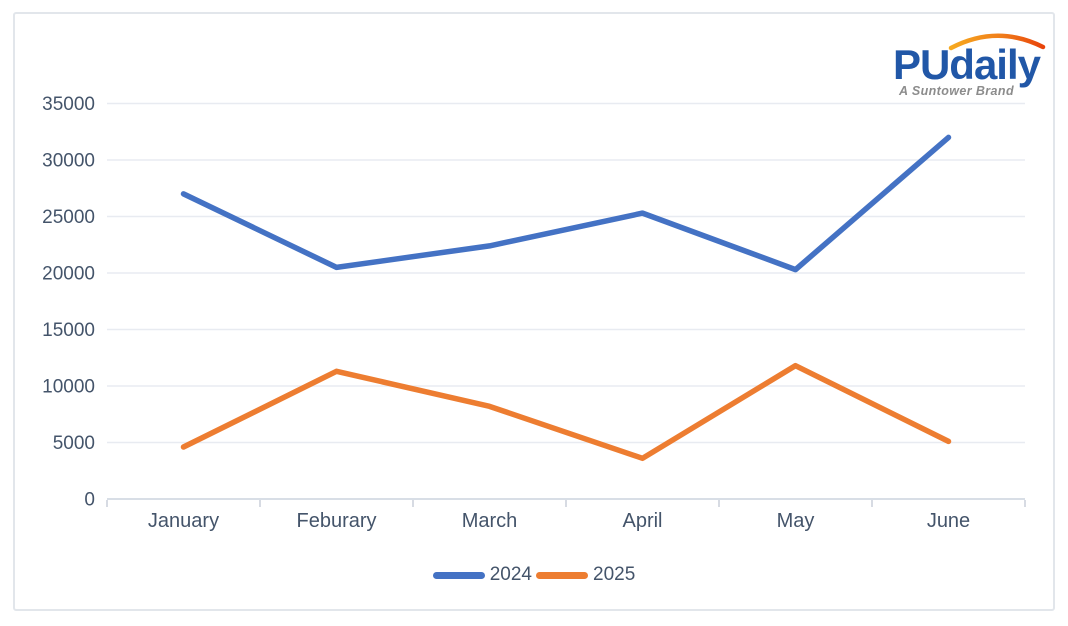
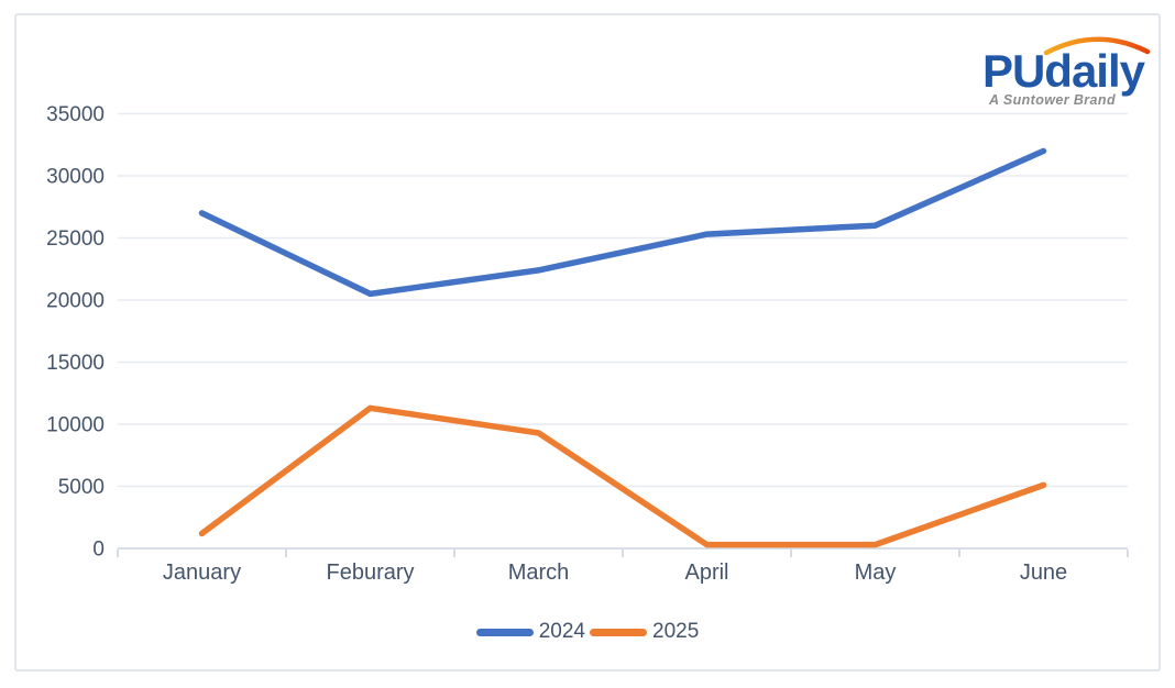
2025/January: 4600 -> 1200
2025/March: 8200 -> 9300
2025/April: 3600 -> 300
2024/May: 20300 -> 26000
2025/May: 11800 -> 300
